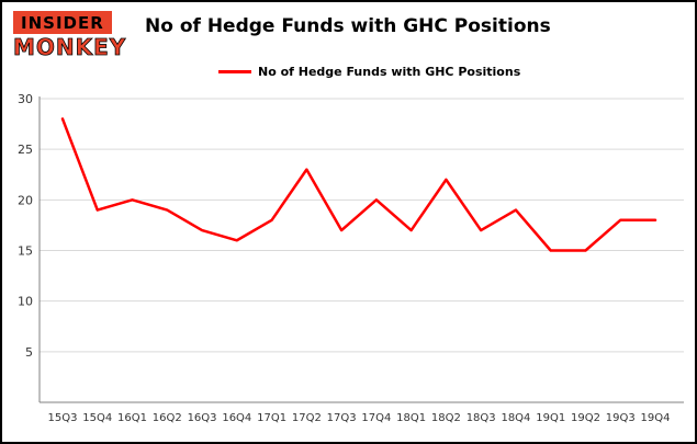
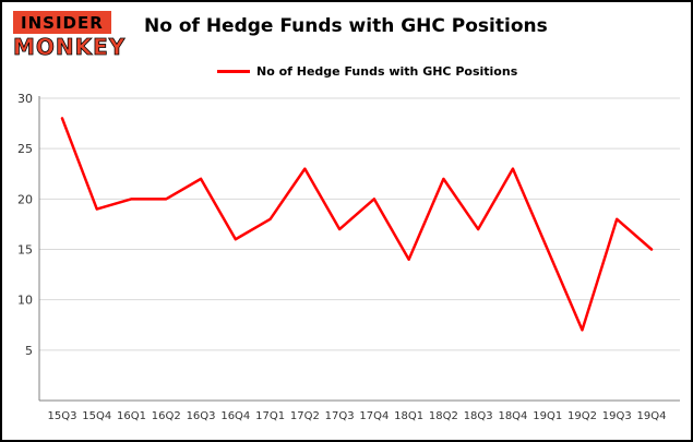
16Q2: 19 -> 20
16Q3: 17 -> 22
18Q1: 17 -> 14
18Q4: 19 -> 23
19Q2: 15 -> 7
19Q4: 18 -> 15
